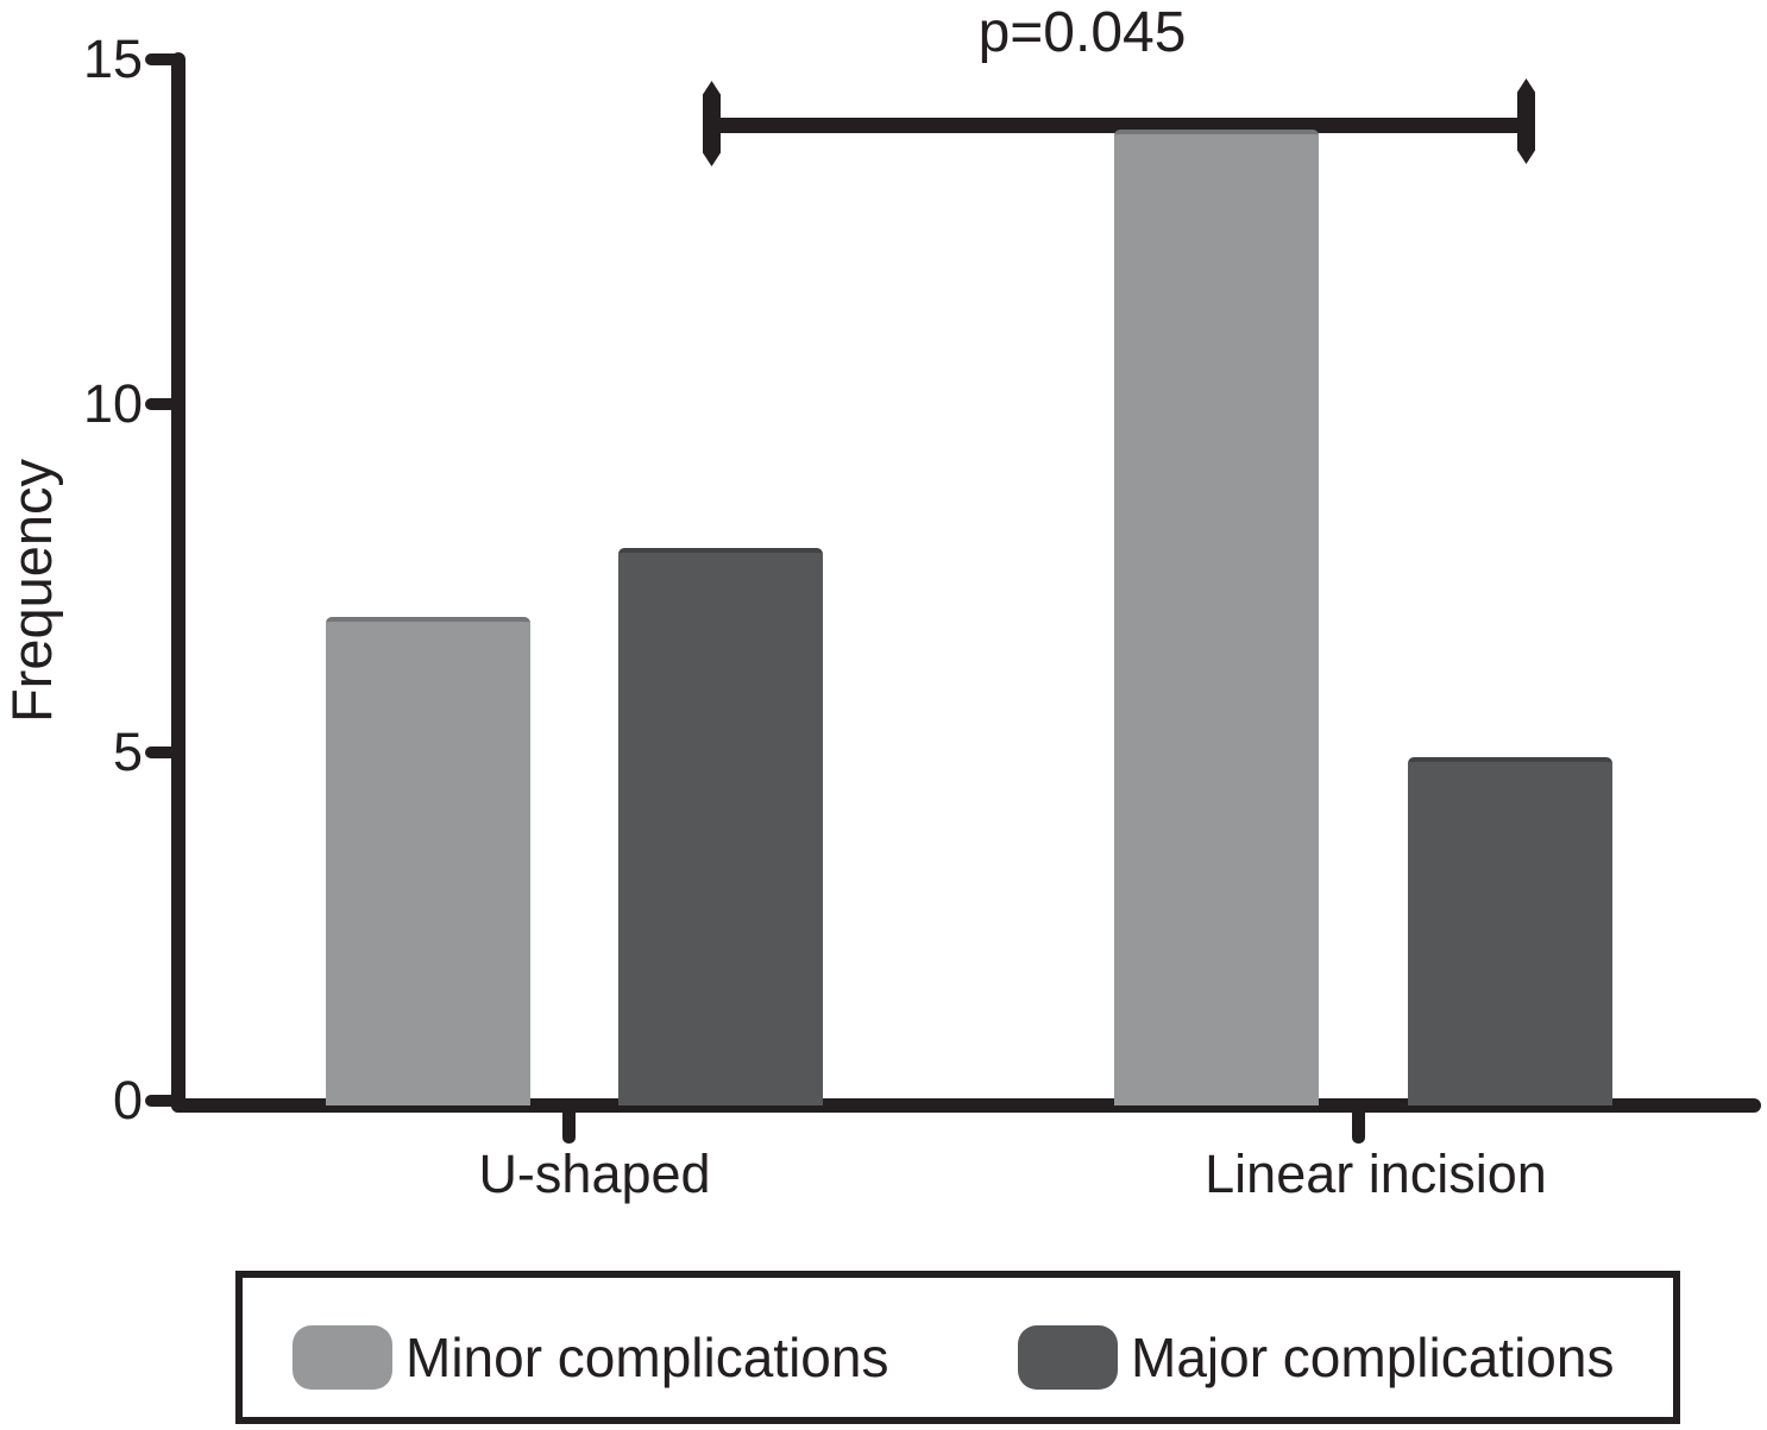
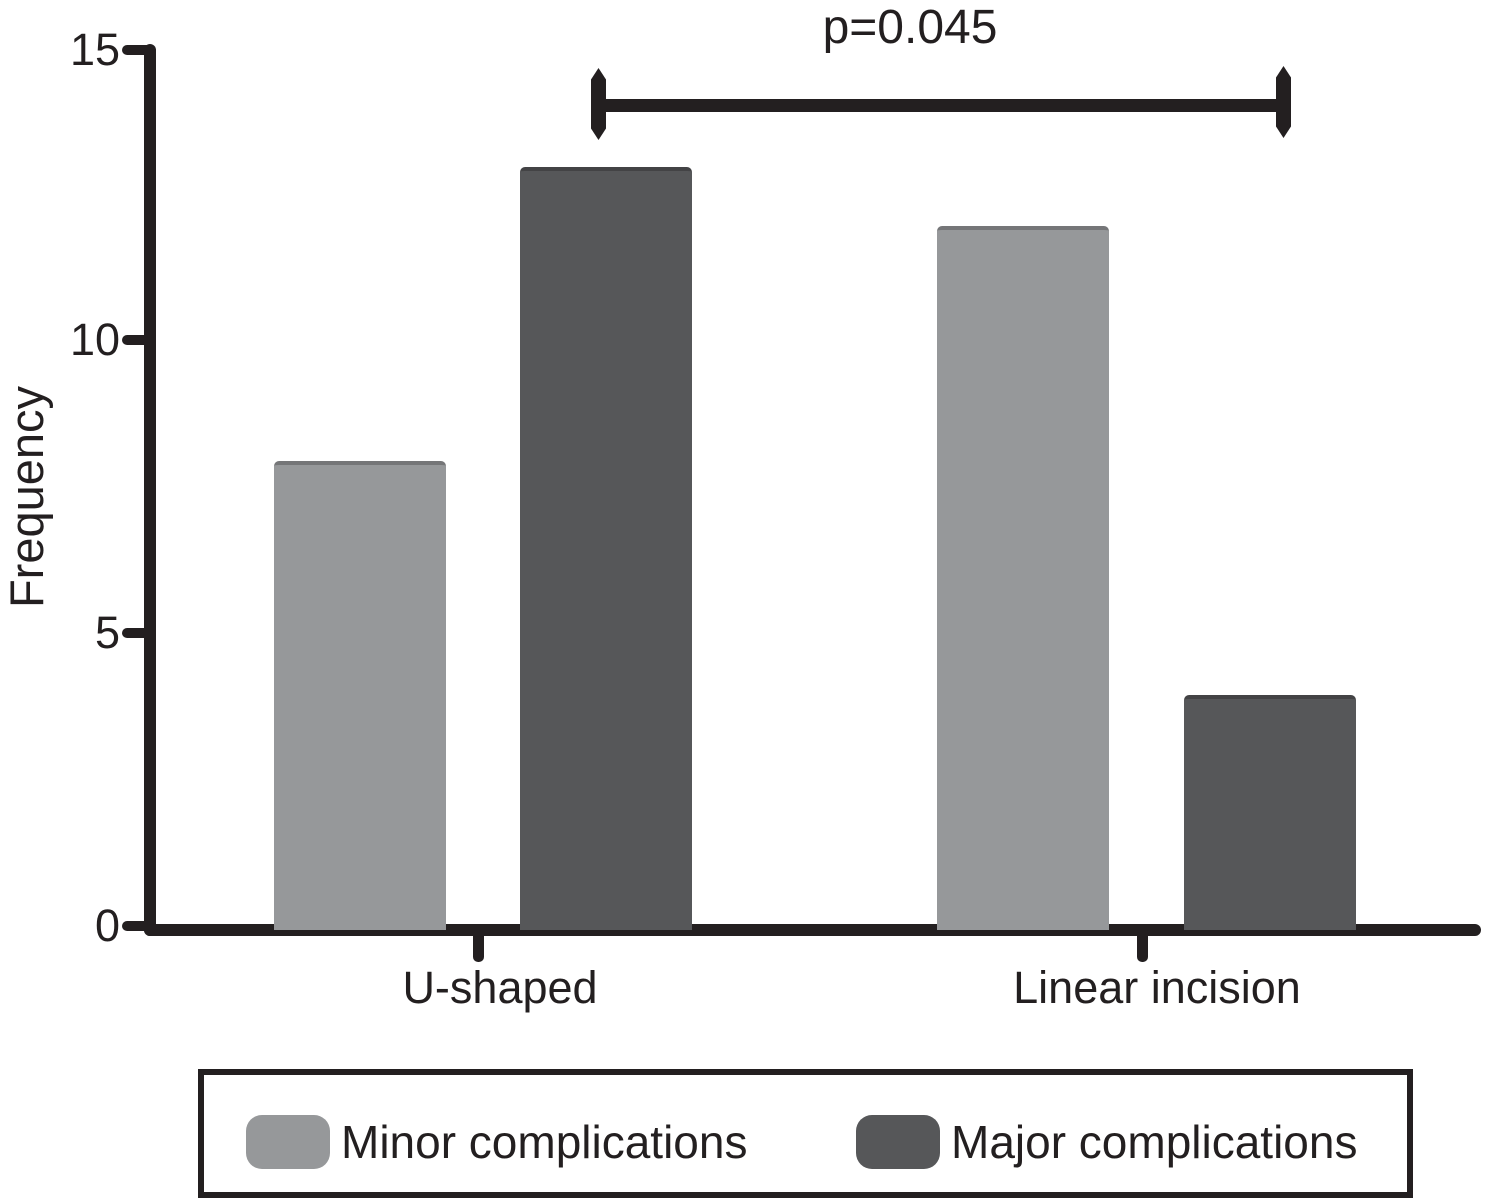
Minor complications/U-shaped: 7 -> 8
Major complications/U-shaped: 8 -> 13
Minor complications/Linear incision: 14 -> 12
Major complications/Linear incision: 5 -> 4
